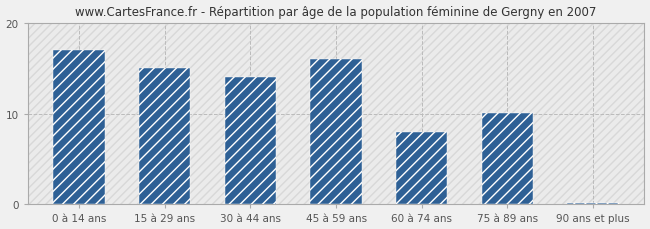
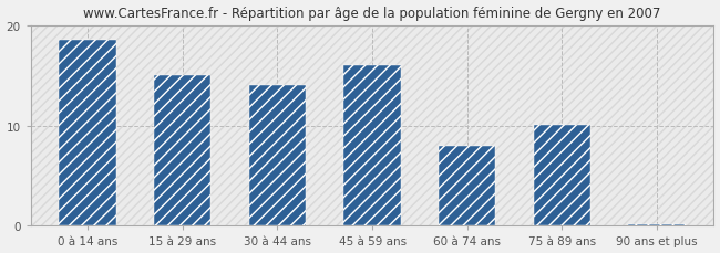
0 à 14 ans: 17.0 -> 18.6
